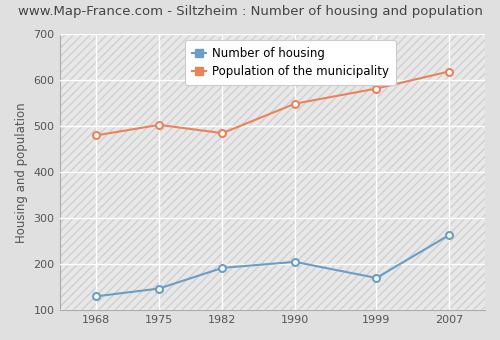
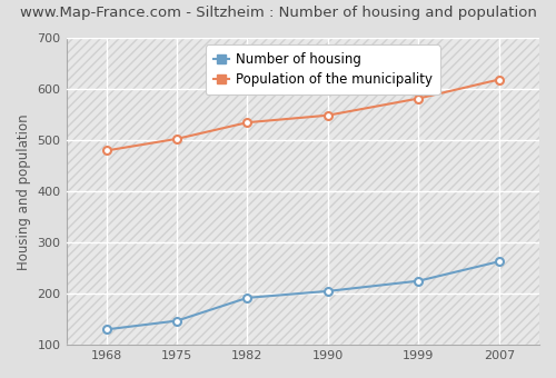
Population of the municipality/1982: 485 -> 535
Number of housing/1999: 170 -> 225
